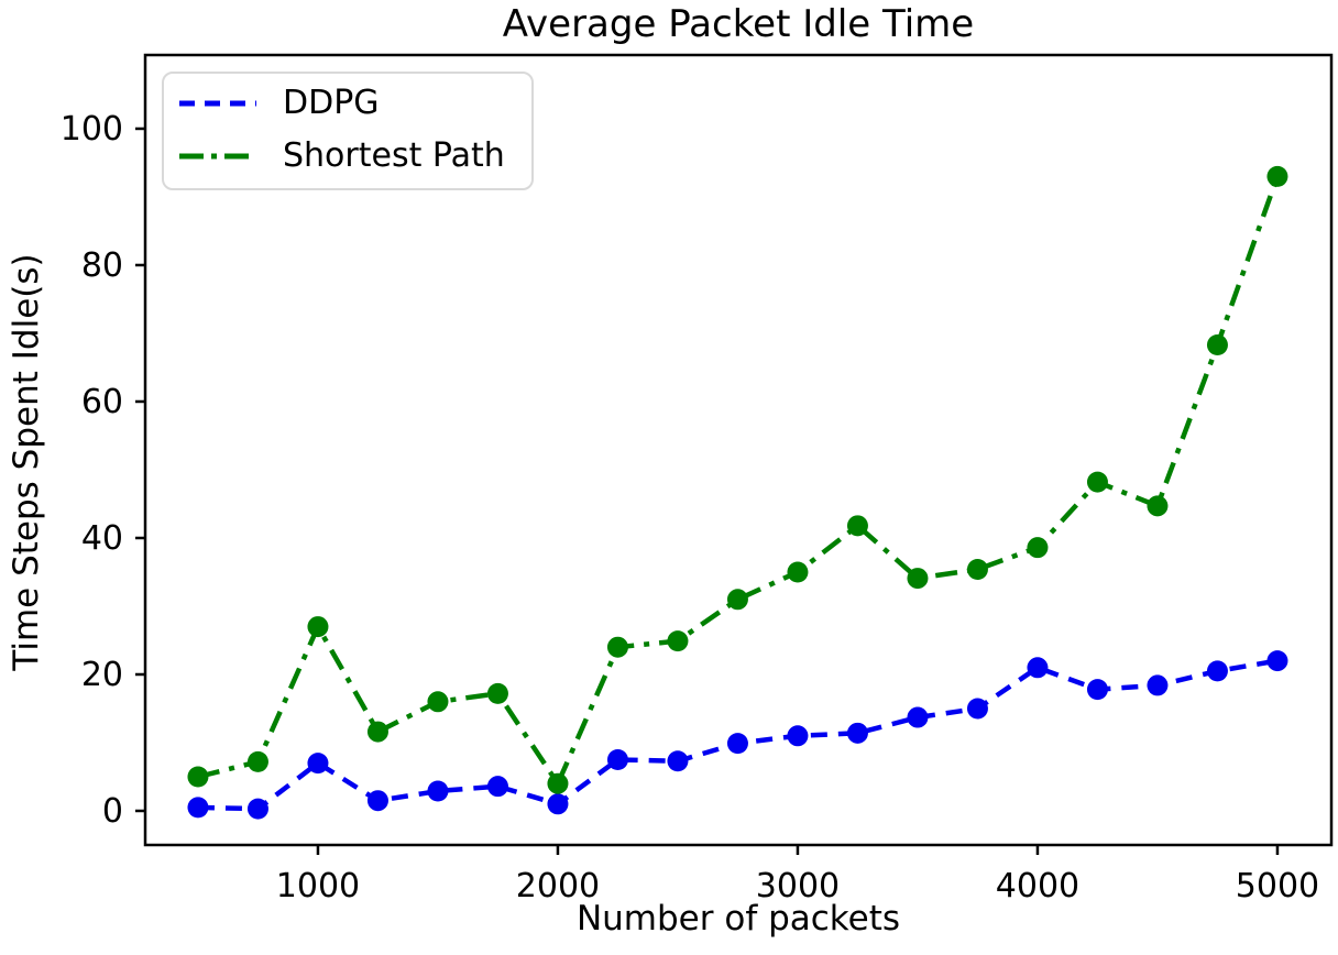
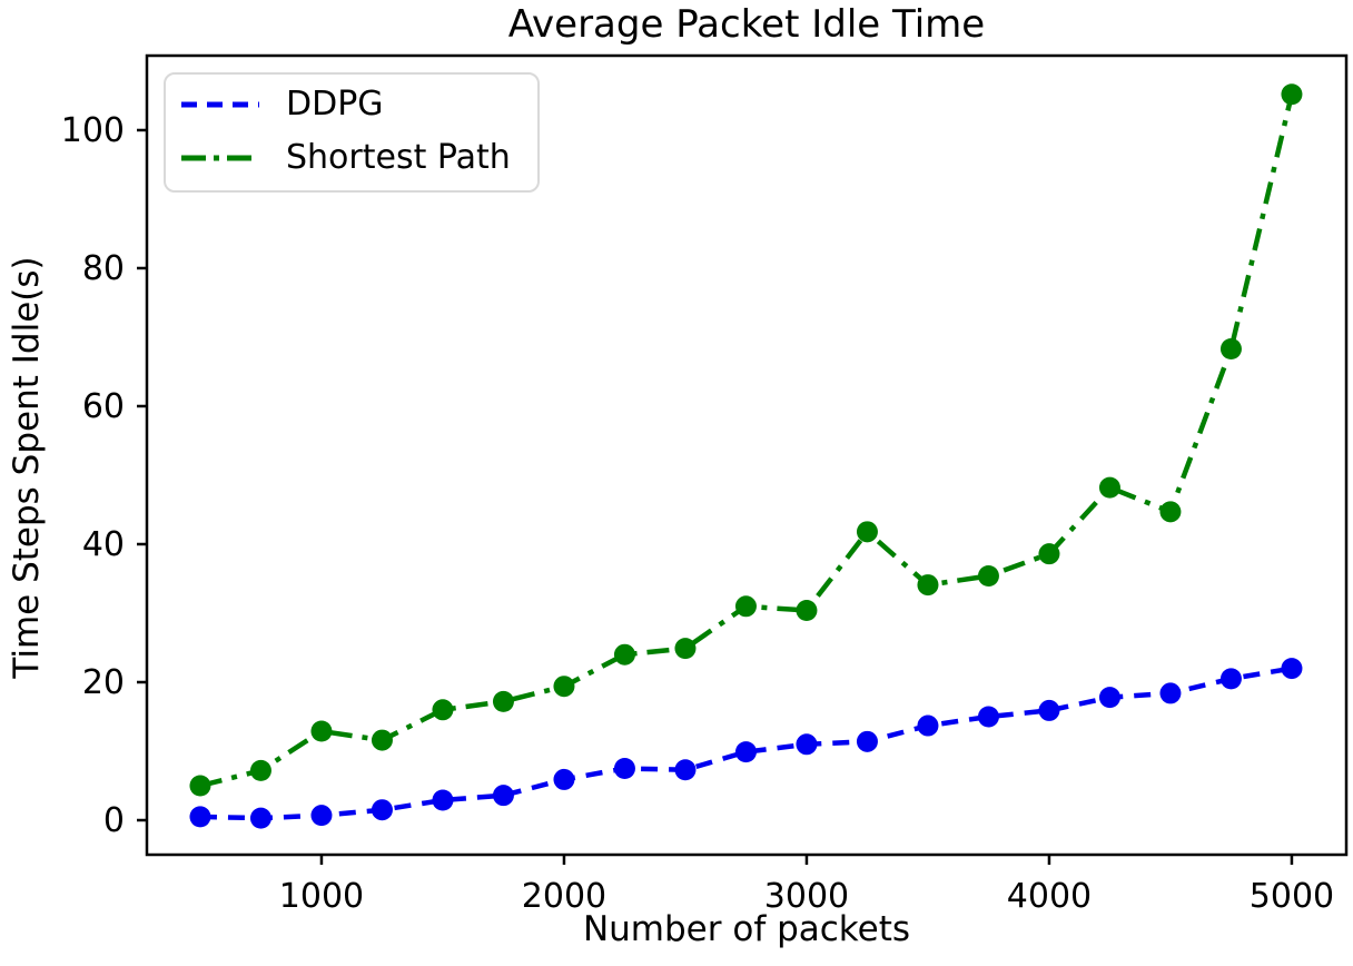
DDPG/1000: 7 -> 1
Shortest Path/1000: 27 -> 13
DDPG/2000: 1 -> 6
Shortest Path/2000: 4 -> 19
Shortest Path/3000: 35 -> 30
DDPG/4000: 21 -> 16
Shortest Path/5000: 93 -> 105
